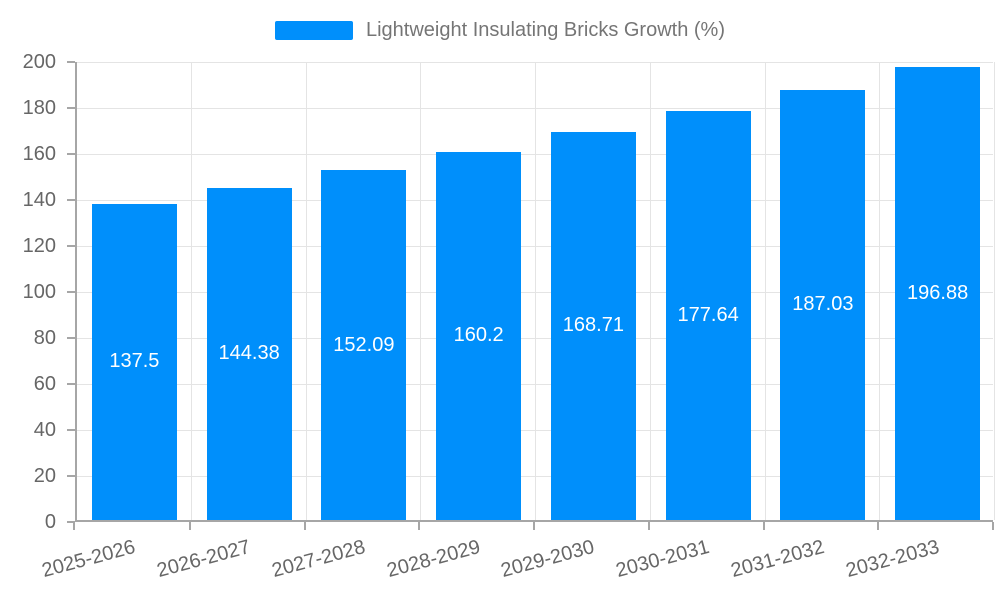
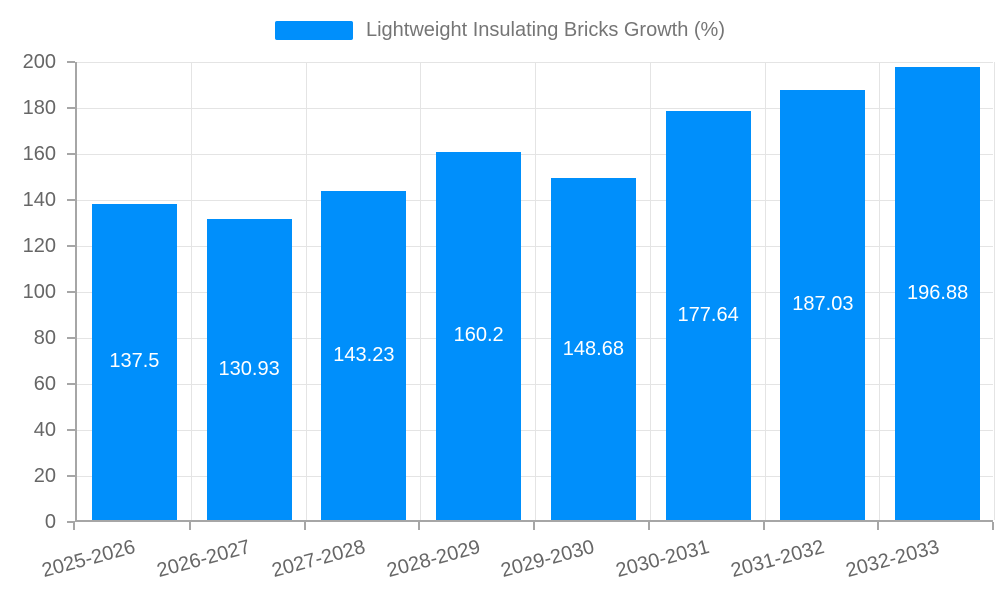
2026-2027: 144.38 -> 130.93
2027-2028: 152.09 -> 143.23
2029-2030: 168.71 -> 148.68
